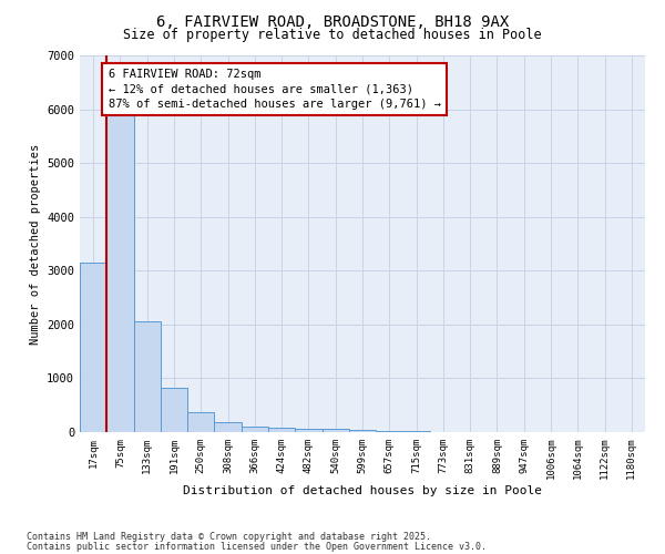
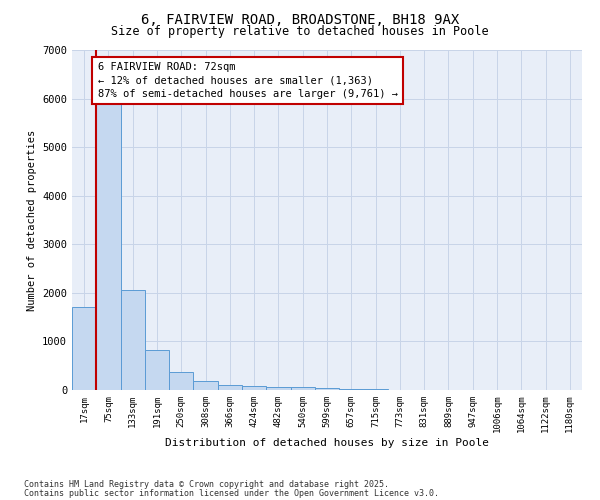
17sqm: 3150 -> 1700
